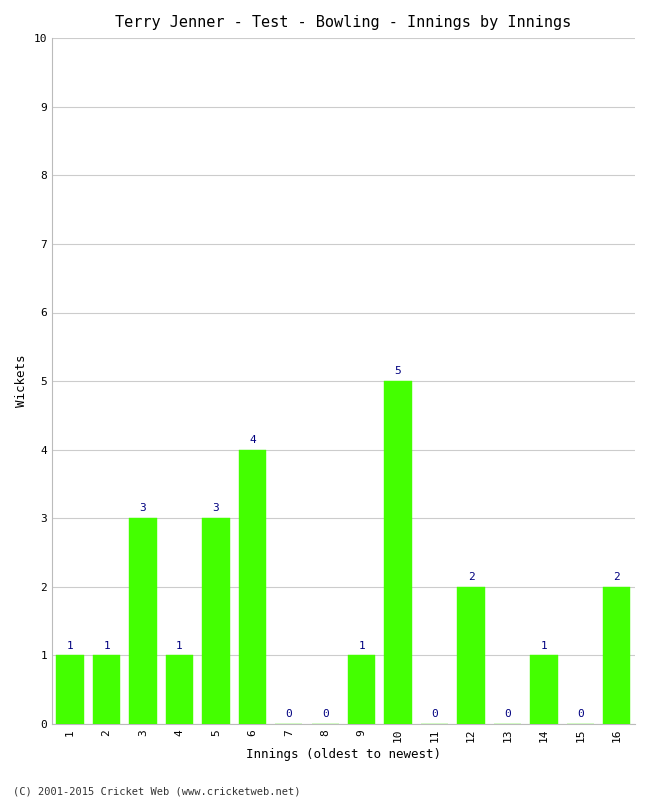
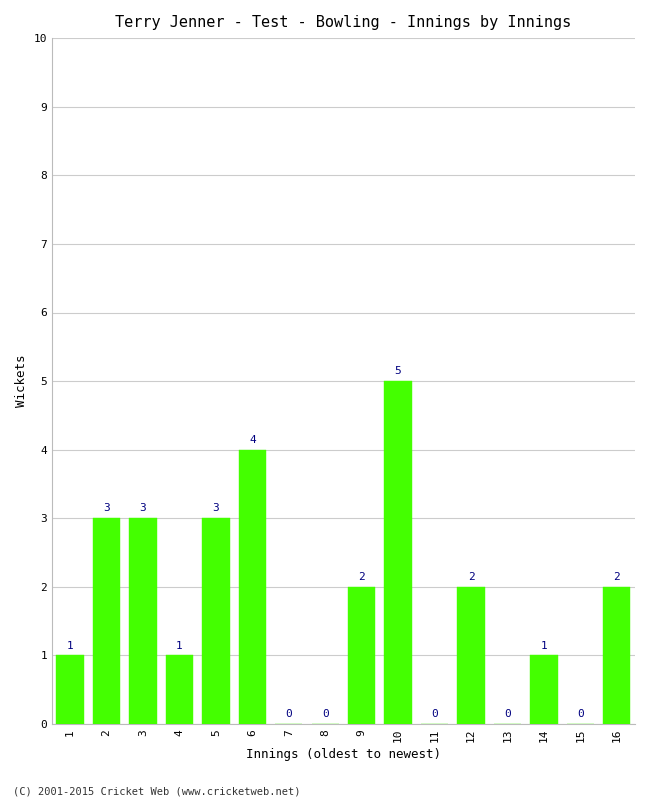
2: 1 -> 3
9: 1 -> 2
